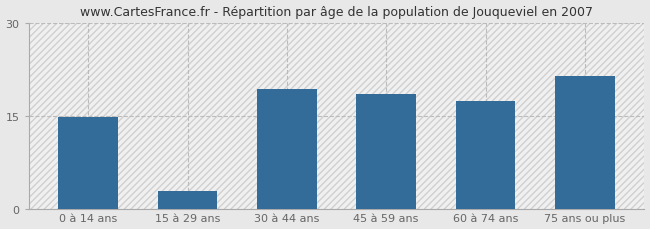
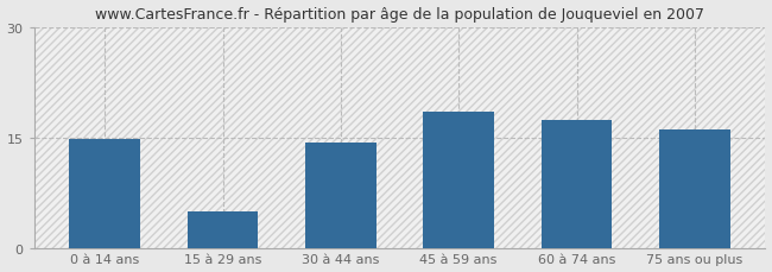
15 à 29 ans: 2.8 -> 5.0
30 à 44 ans: 19.4 -> 14.3
75 ans ou plus: 21.4 -> 16.1
